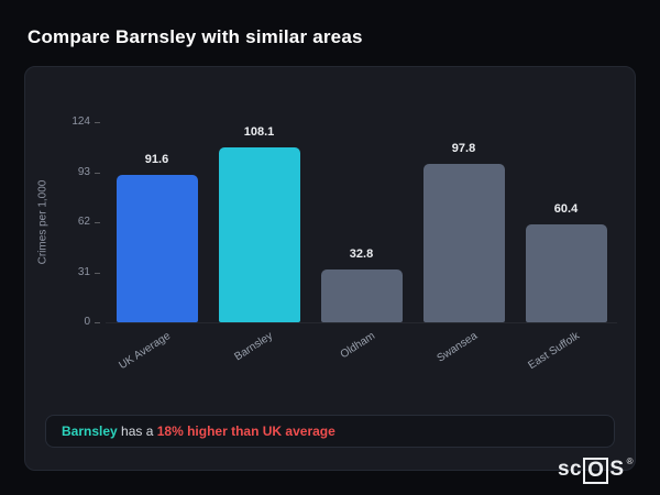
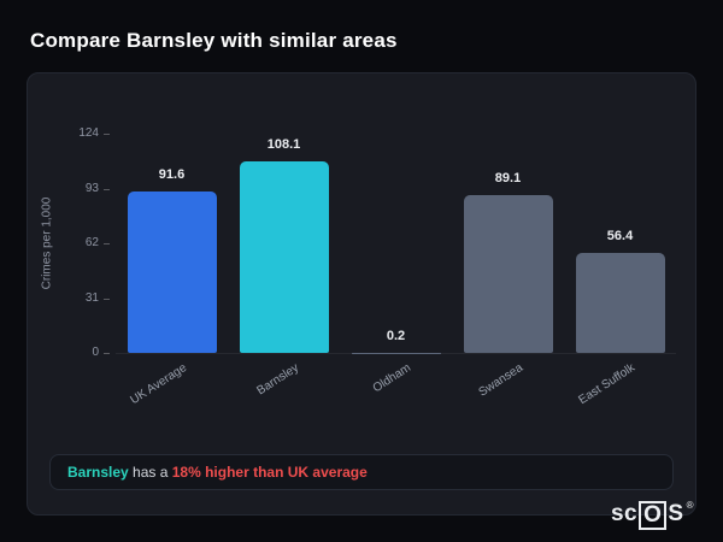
Oldham: 32.8 -> 0.2
Swansea: 97.8 -> 89.1
East Suffolk: 60.4 -> 56.4
